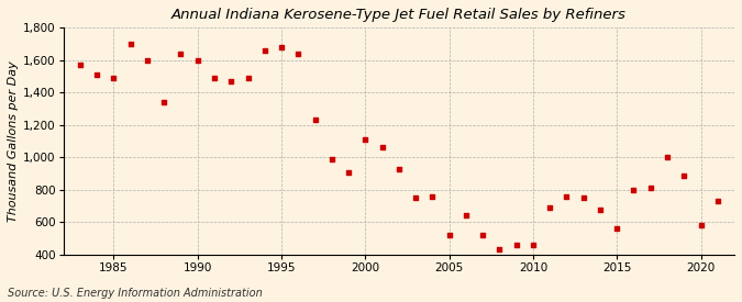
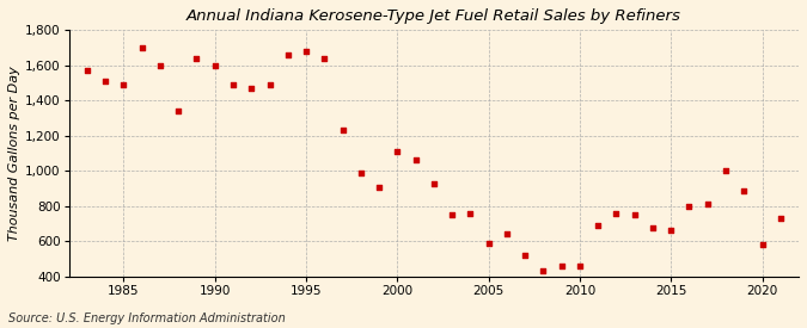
2005: 520 -> 590
2015: 560 -> 660
